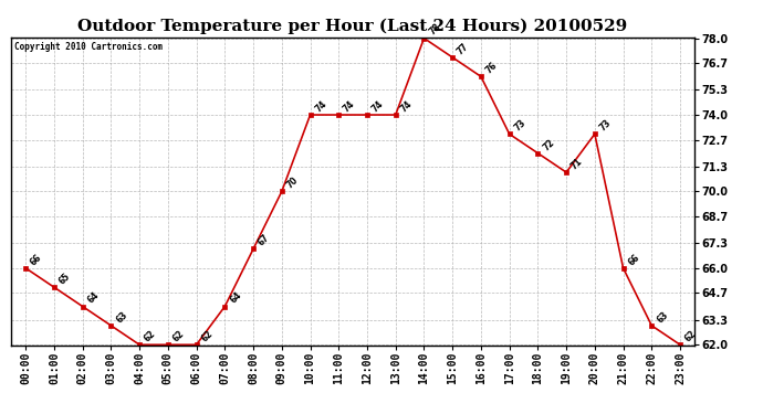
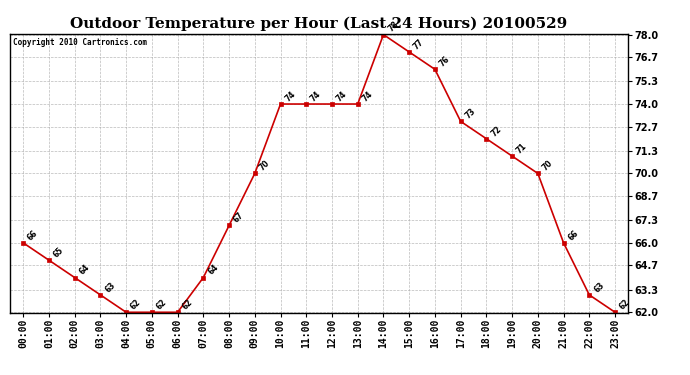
20:00: 73 -> 70
